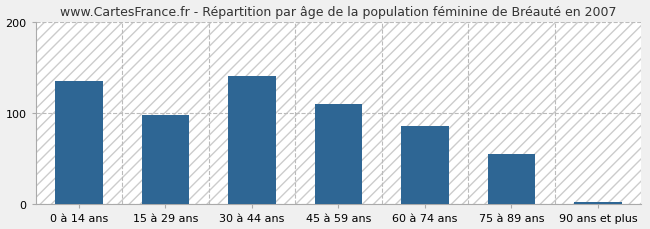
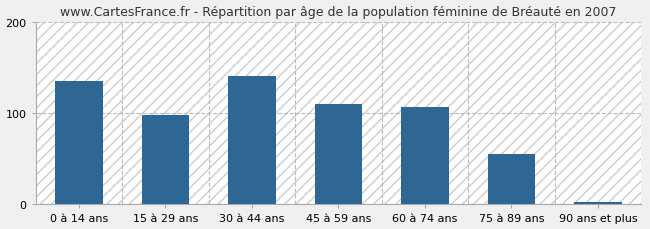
60 à 74 ans: 86 -> 106
